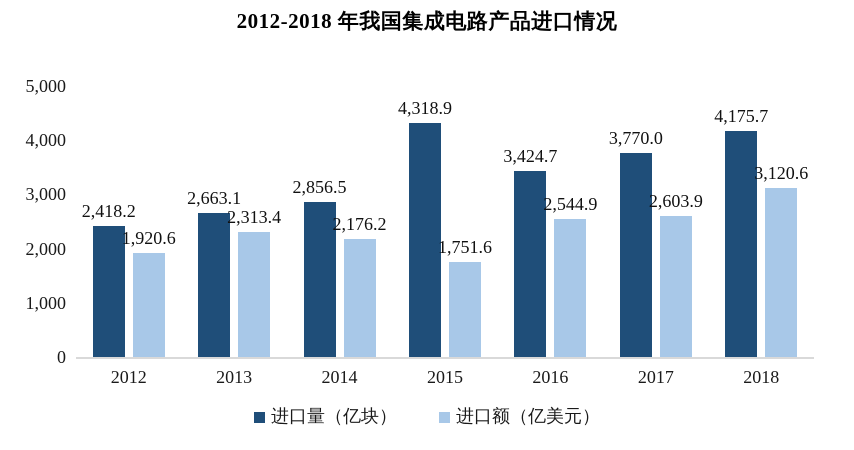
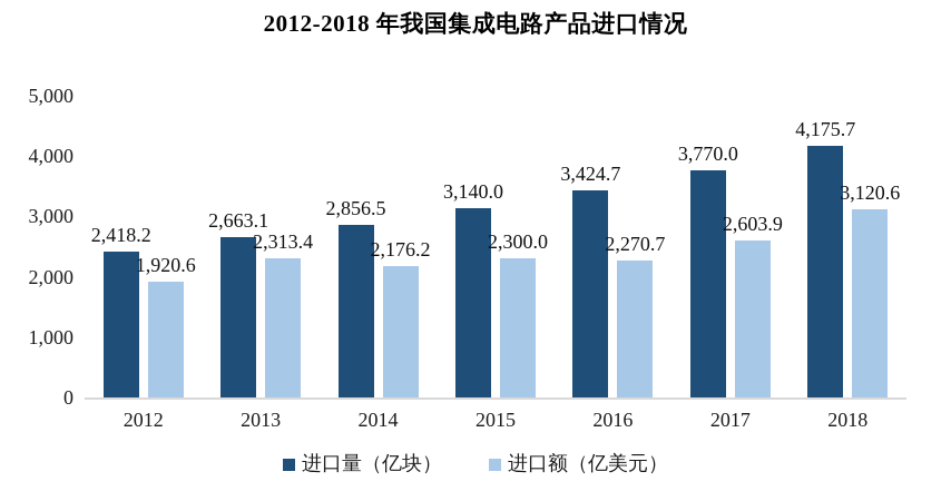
进口量（亿块）/2015: 4,318.9 -> 3,140.0
进口额（亿美元）/2015: 1,751.6 -> 2,300.0
进口额（亿美元）/2016: 2,544.9 -> 2,270.7
